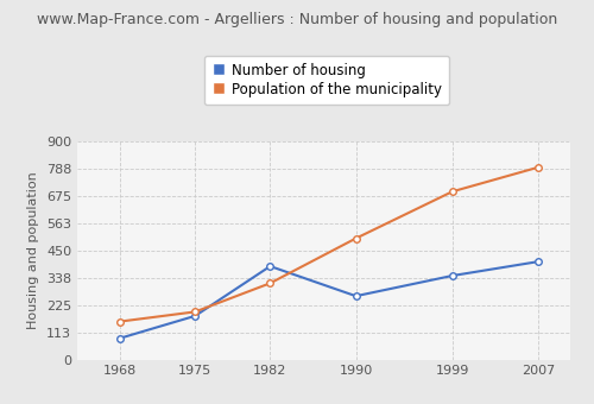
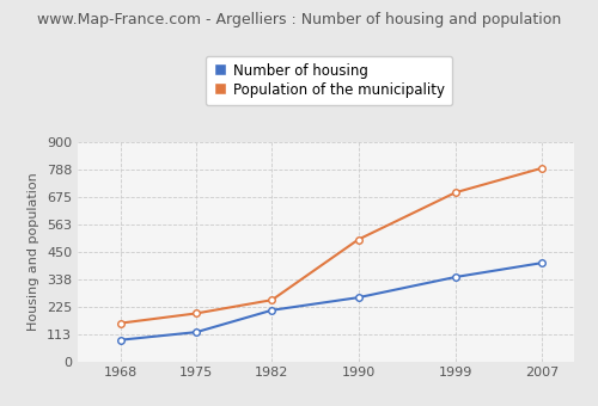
Number of housing/1975: 180 -> 120
Number of housing/1982: 385 -> 210
Population of the municipality/1982: 315 -> 252
